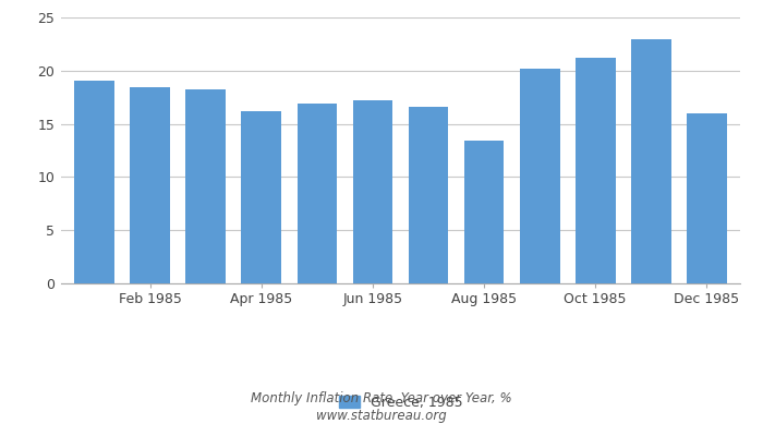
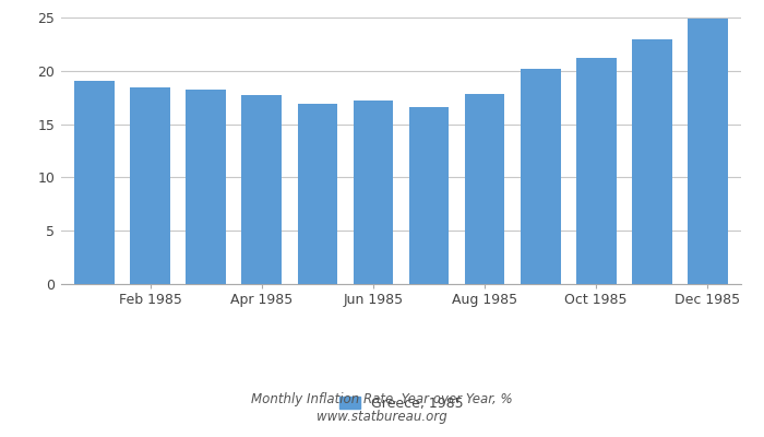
Apr 1985: 16.2 -> 17.7
Aug 1985: 13.4 -> 17.8
Dec 1985: 16.0 -> 24.9
